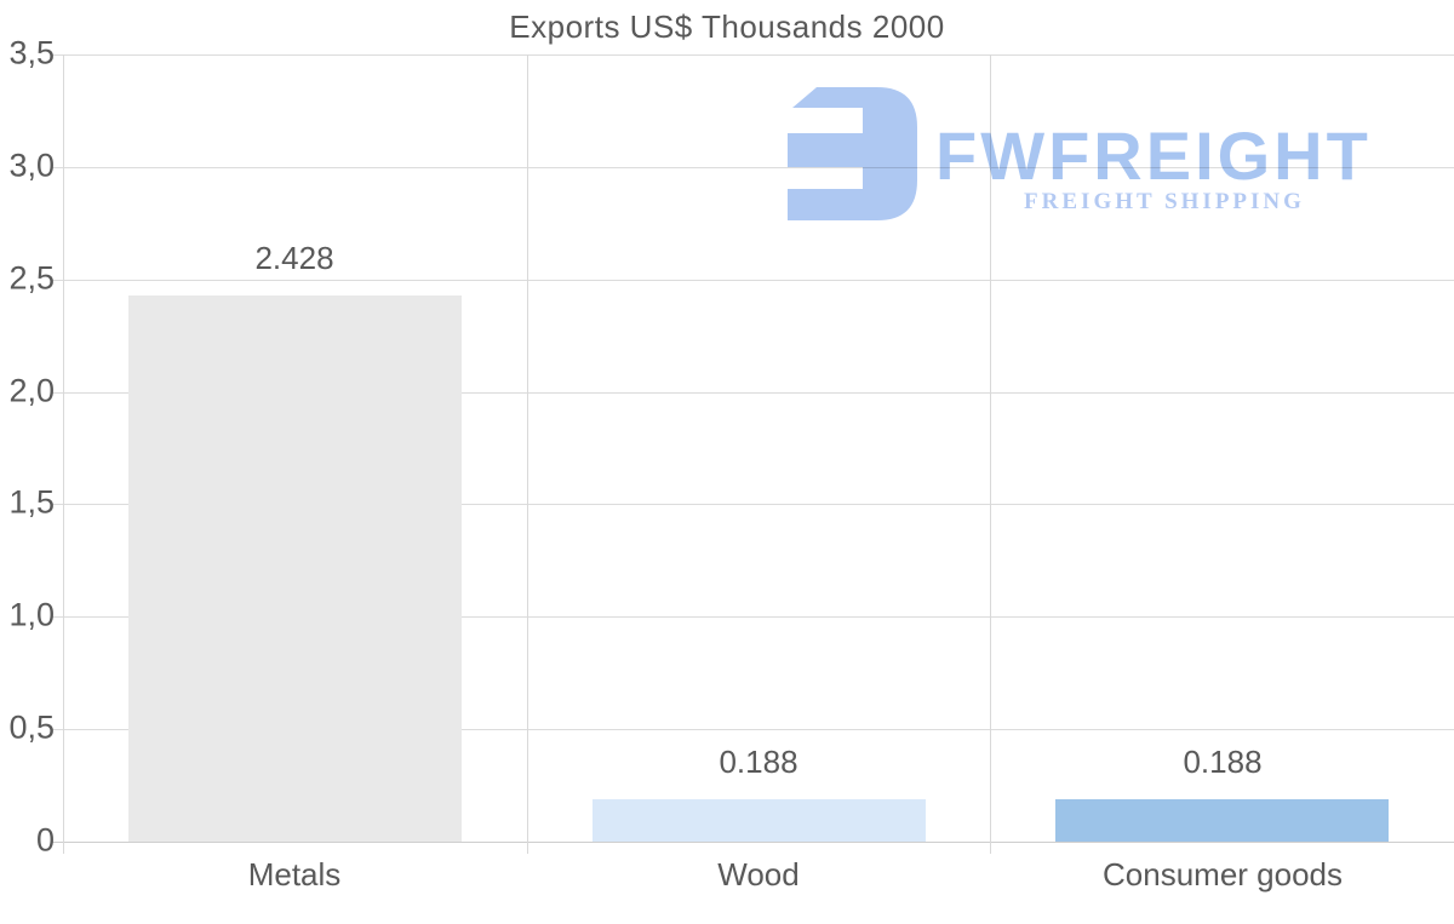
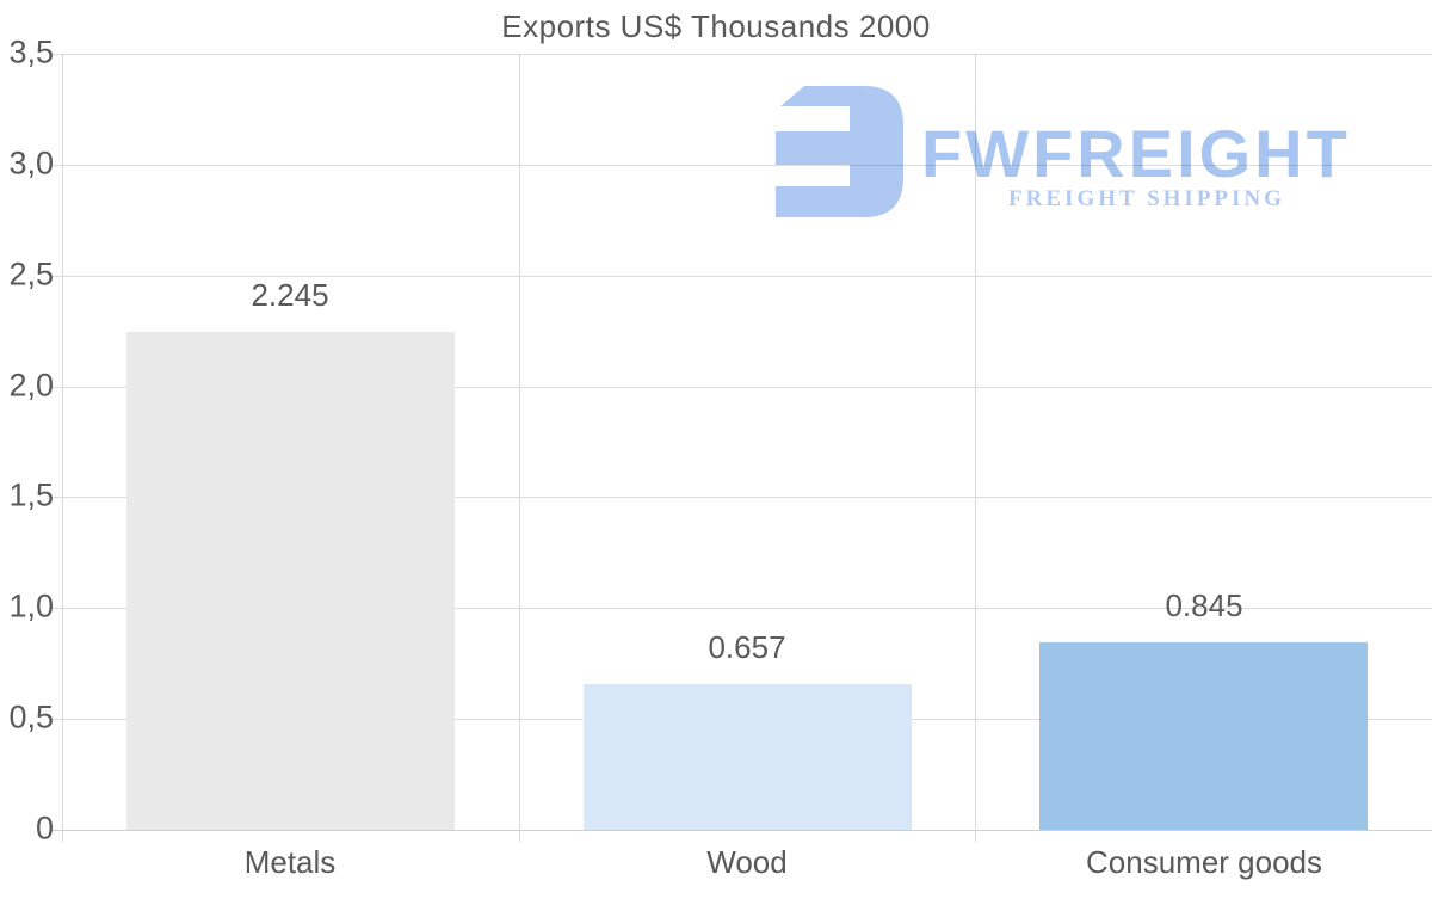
Metals: 2.428 -> 2.245
Wood: 0.188 -> 0.657
Consumer goods: 0.188 -> 0.845
